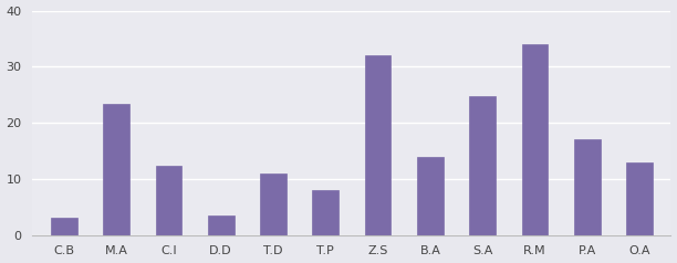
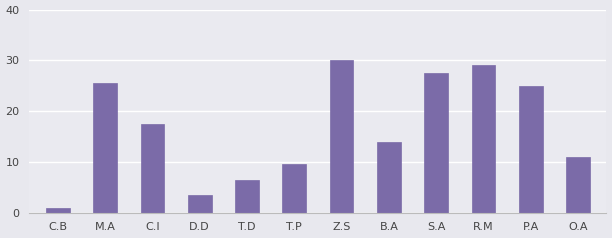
C.B: 3.0 -> 1.0
M.A: 23.4 -> 25.5
C.I: 12.4 -> 17.5
T.D: 11.0 -> 6.5
T.P: 8.0 -> 9.5
Z.S: 32.0 -> 30.0
S.A: 24.8 -> 27.5
R.M: 34.0 -> 29.0
P.A: 17.0 -> 25.0
O.A: 13.0 -> 11.0
